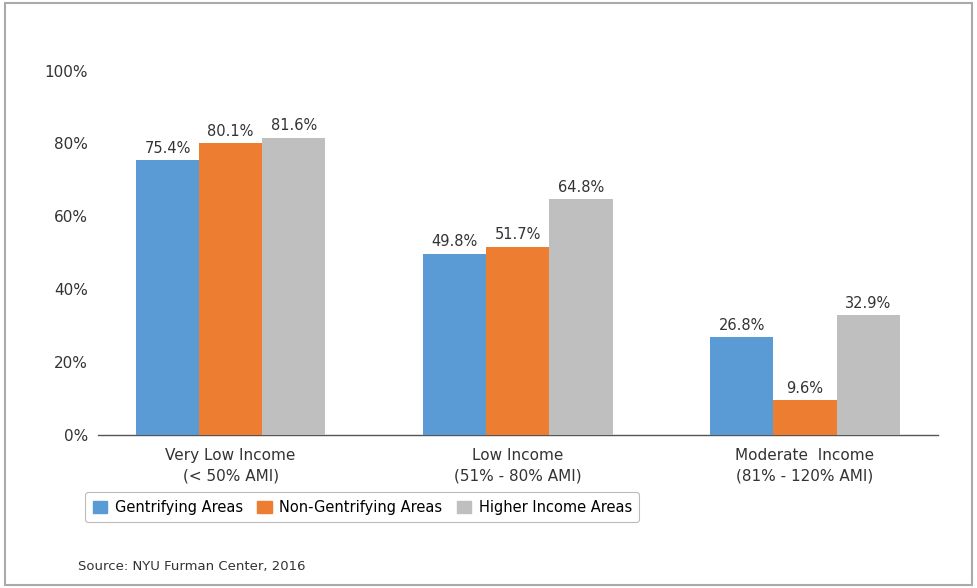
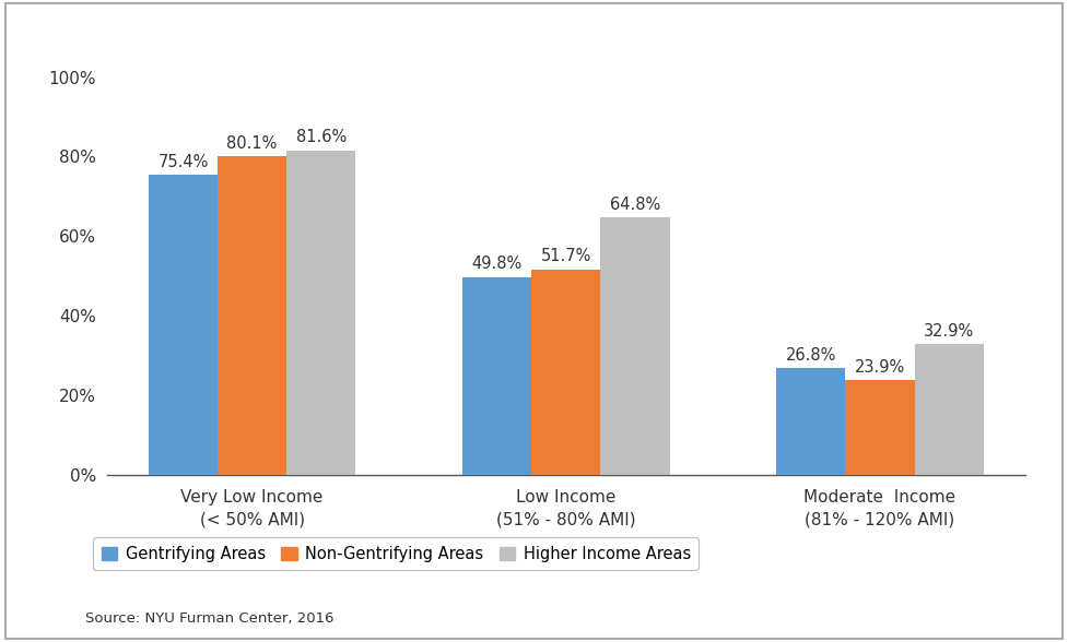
Non-Gentrifying Areas/Moderate Income (81% - 120% AMI): 9.6% -> 23.9%
